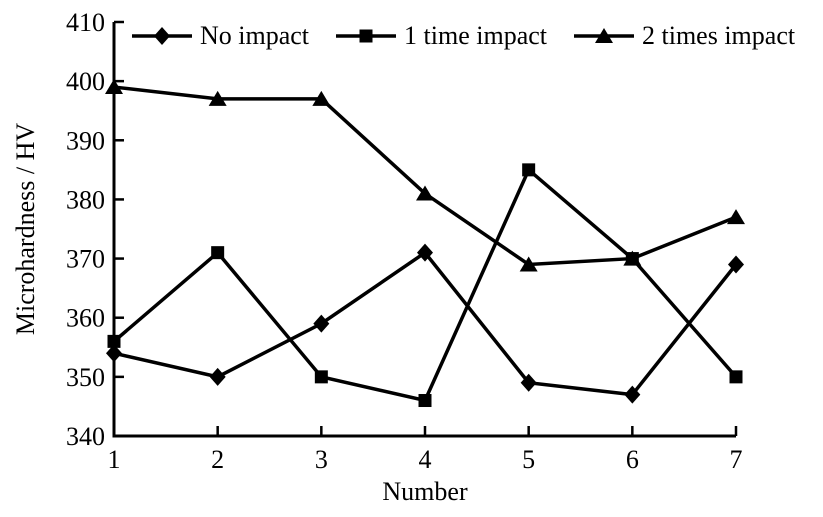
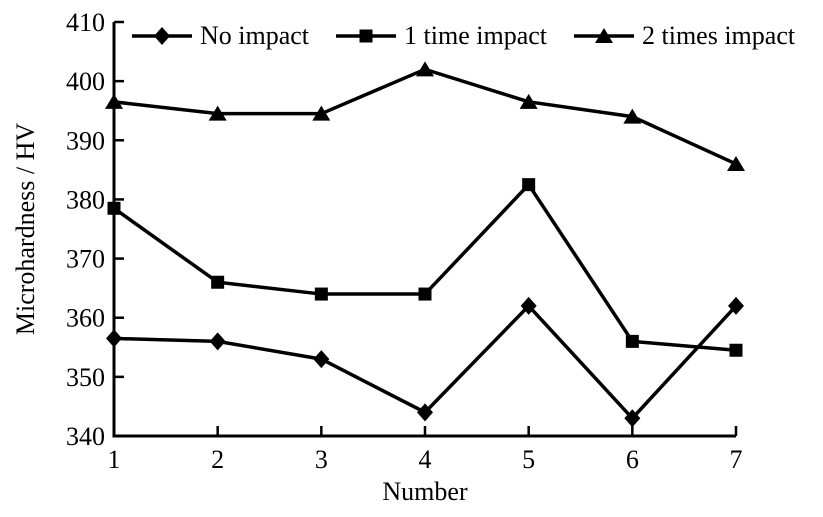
No impact/1: 354 -> 356
1 time impact/1: 356 -> 378
2 times impact/1: 399 -> 396
No impact/2: 350 -> 356
1 time impact/2: 371 -> 366
2 times impact/2: 397 -> 394
No impact/3: 359 -> 353
1 time impact/3: 350 -> 364
2 times impact/3: 397 -> 394
No impact/4: 371 -> 344
1 time impact/4: 346 -> 364
2 times impact/4: 381 -> 402
No impact/5: 349 -> 362
1 time impact/5: 385 -> 382
2 times impact/5: 369 -> 396
No impact/6: 347 -> 343
1 time impact/6: 370 -> 356
2 times impact/6: 370 -> 394
No impact/7: 369 -> 362
1 time impact/7: 350 -> 354
2 times impact/7: 377 -> 386
